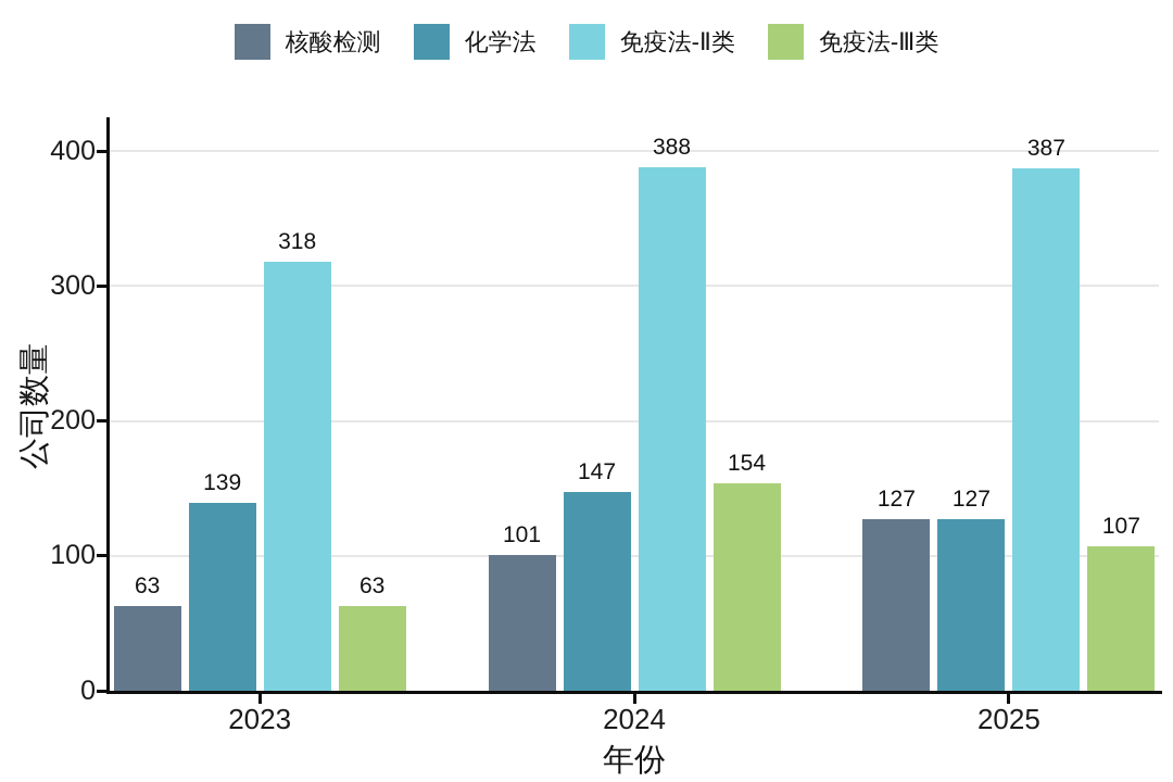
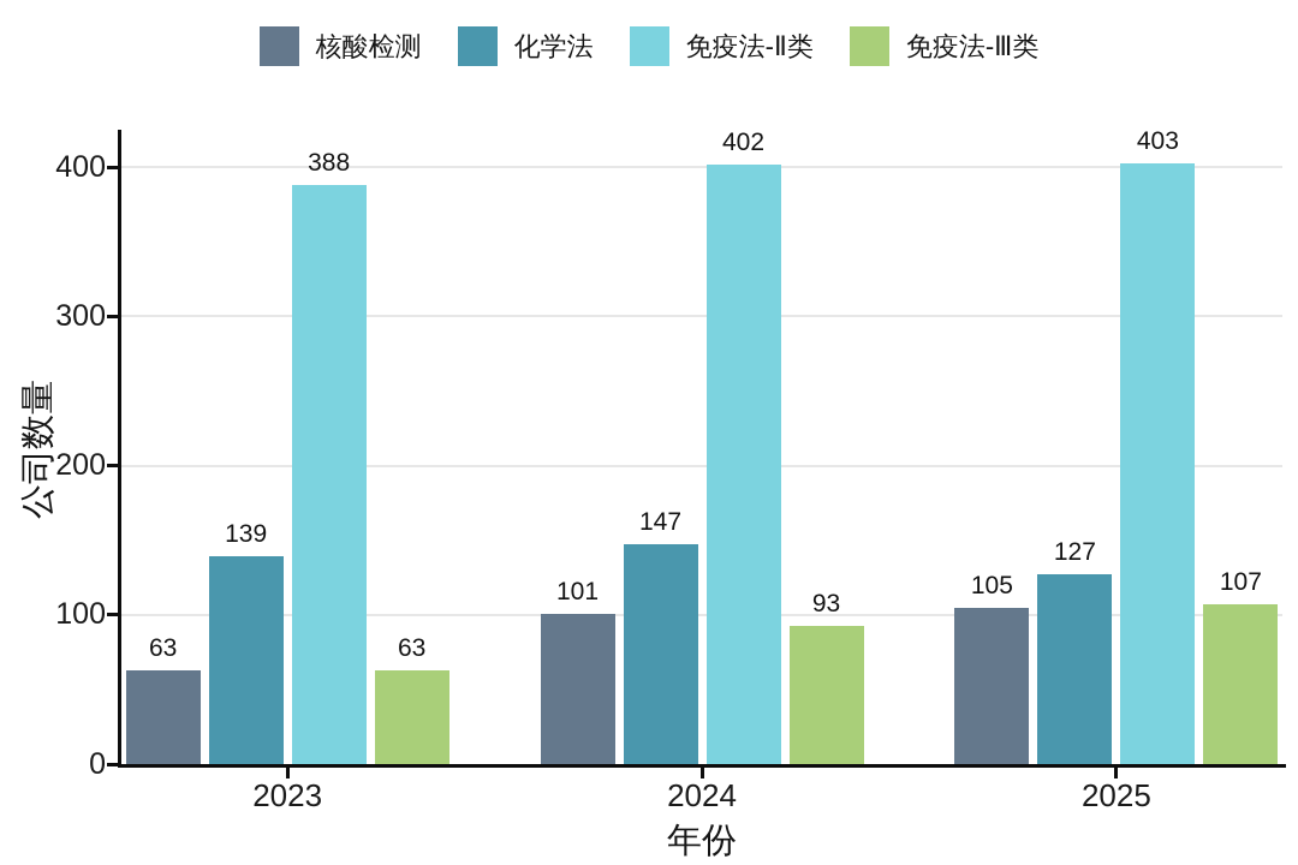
免疫法-Ⅱ类/2023: 318 -> 388
免疫法-Ⅱ类/2024: 388 -> 402
免疫法-Ⅲ类/2024: 154 -> 93
核酸检测/2025: 127 -> 105
免疫法-Ⅱ类/2025: 387 -> 403
